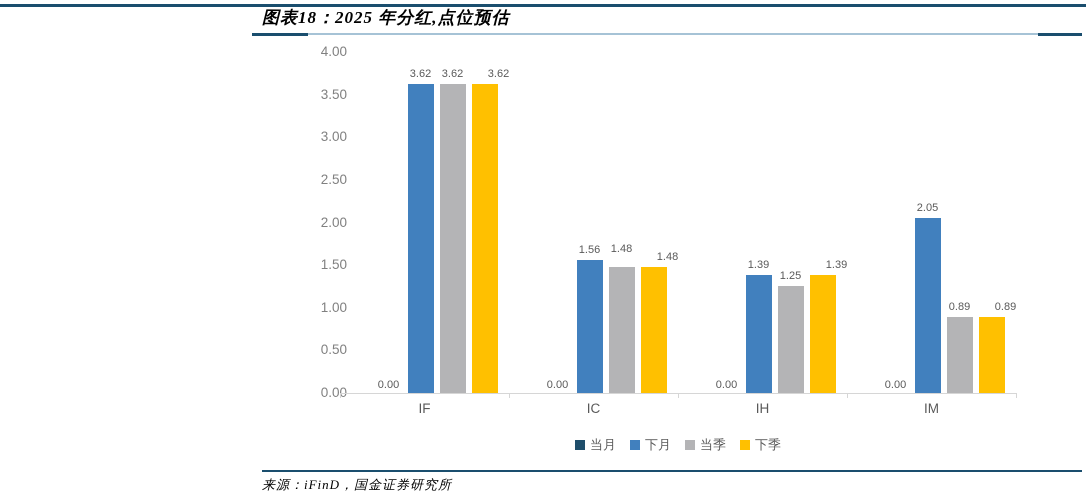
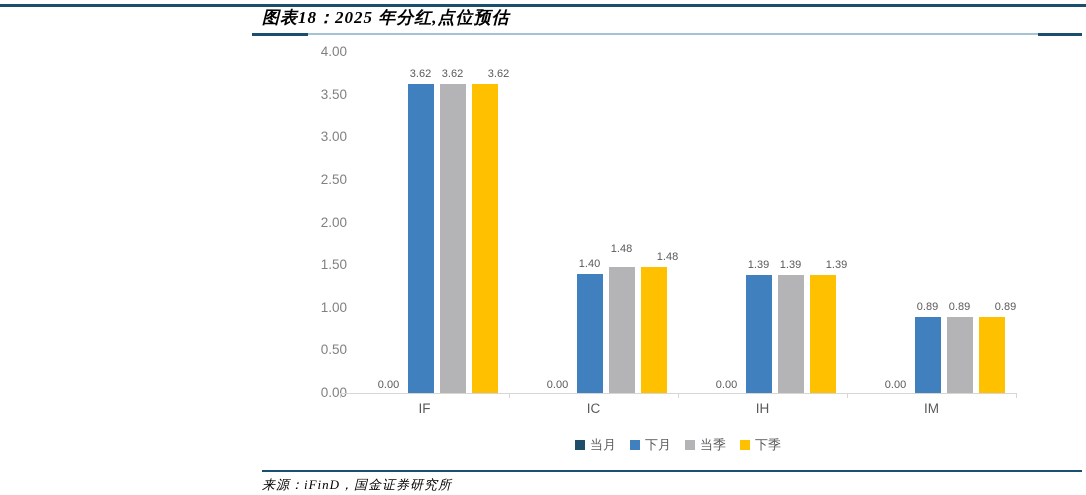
下月/IC: 1.56 -> 1.40
当季/IH: 1.25 -> 1.39
下月/IM: 2.05 -> 0.89
